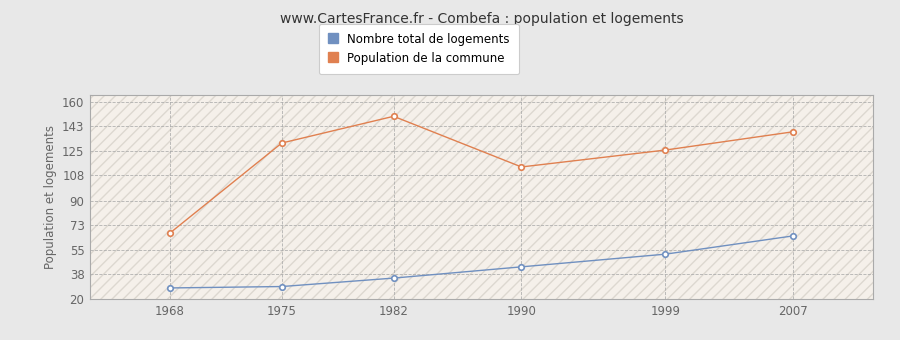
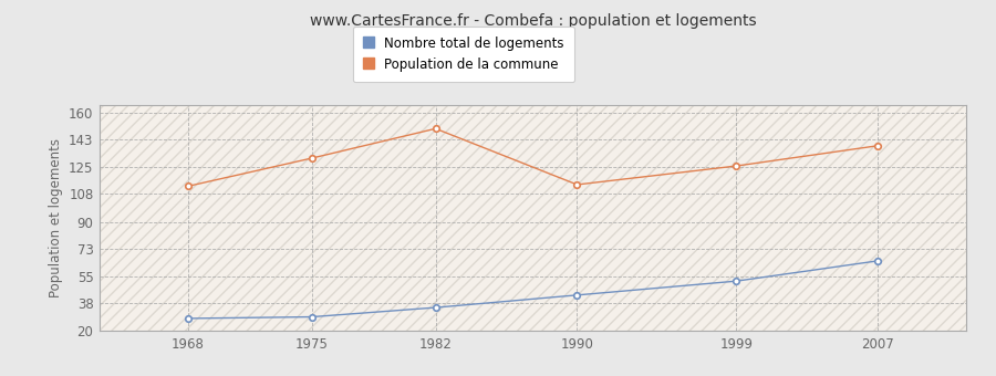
Population de la commune/1968: 67 -> 113
